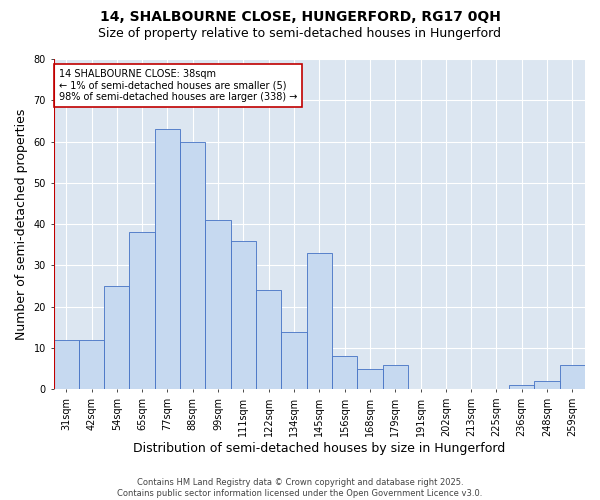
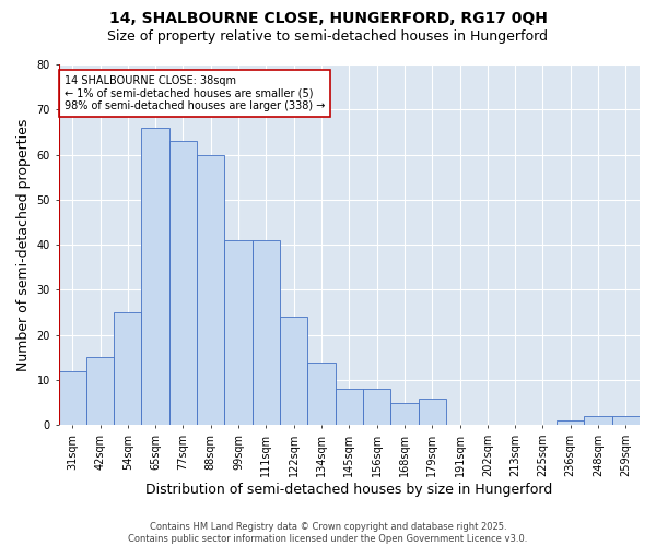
42sqm: 12 -> 15
65sqm: 38 -> 66
111sqm: 36 -> 41
145sqm: 33 -> 8
259sqm: 6 -> 2
